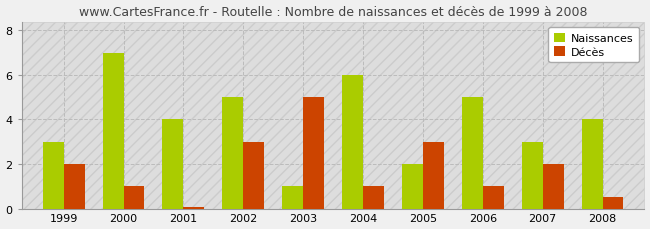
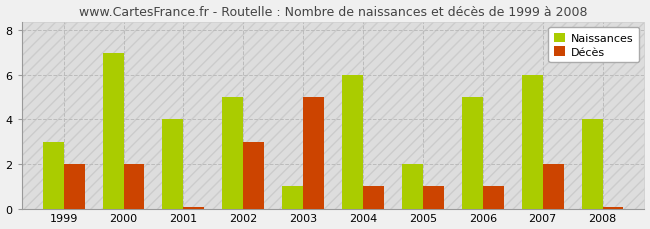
Décès/2000: 1.00 -> 2.00
Décès/2005: 3.00 -> 1.00
Naissances/2007: 3 -> 6
Décès/2008: 0.50 -> 0.07
